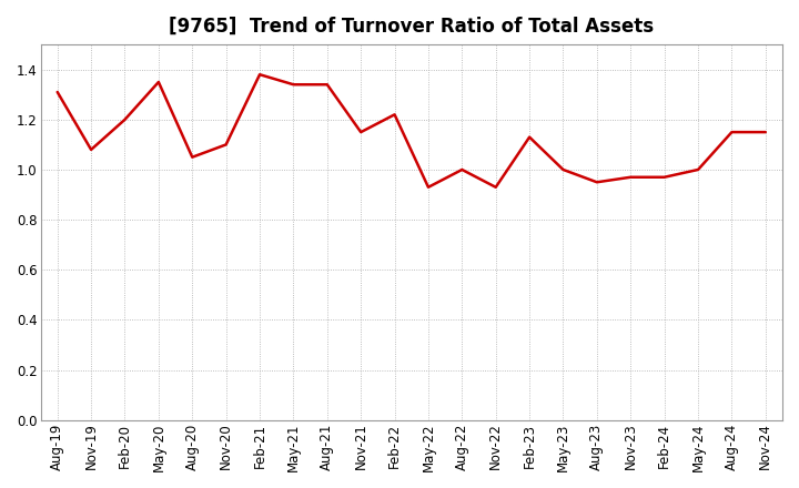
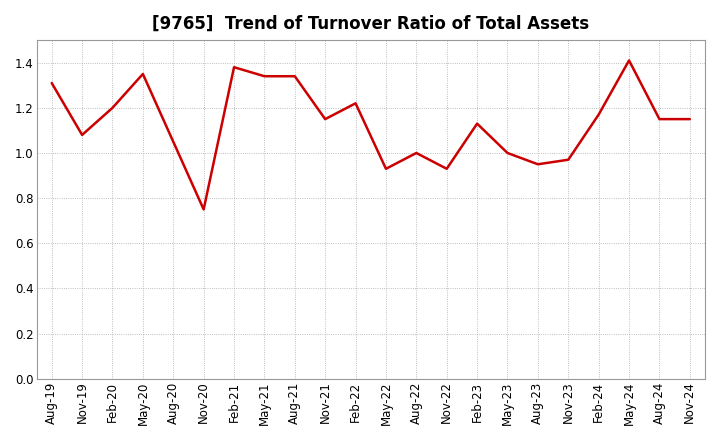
Nov-20: 1.10 -> 0.75
Feb-24: 0.97 -> 1.17
May-24: 1.00 -> 1.41
